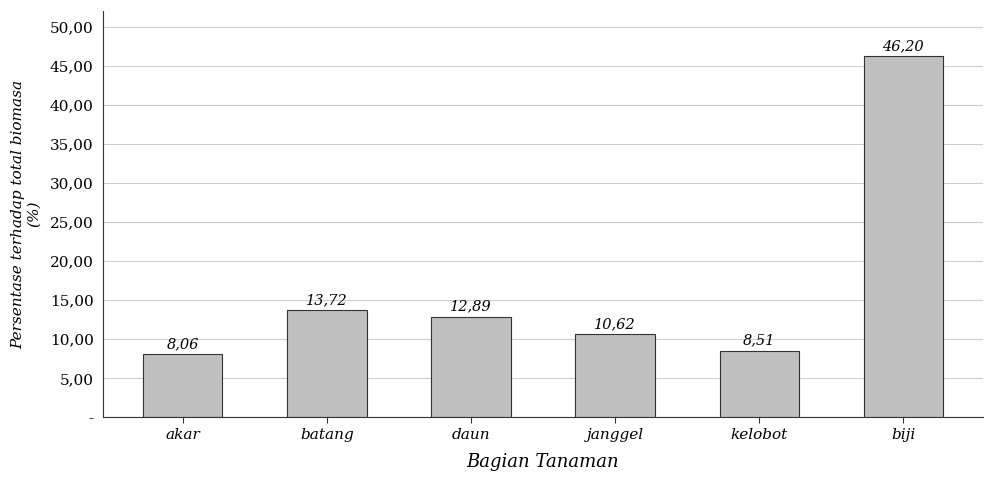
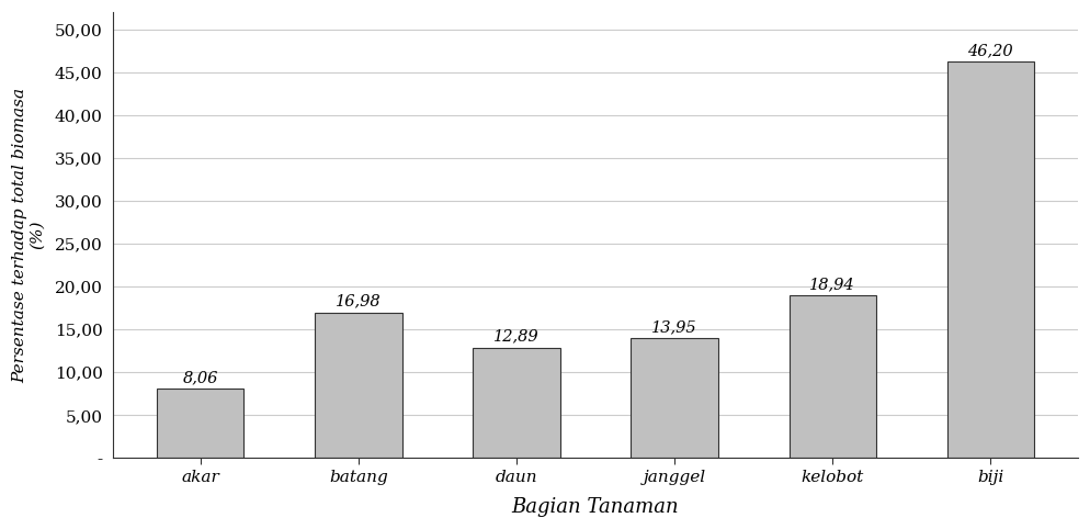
batang: 13,72 -> 16,98
janggel: 10,62 -> 13,95
kelobot: 8,51 -> 18,94
